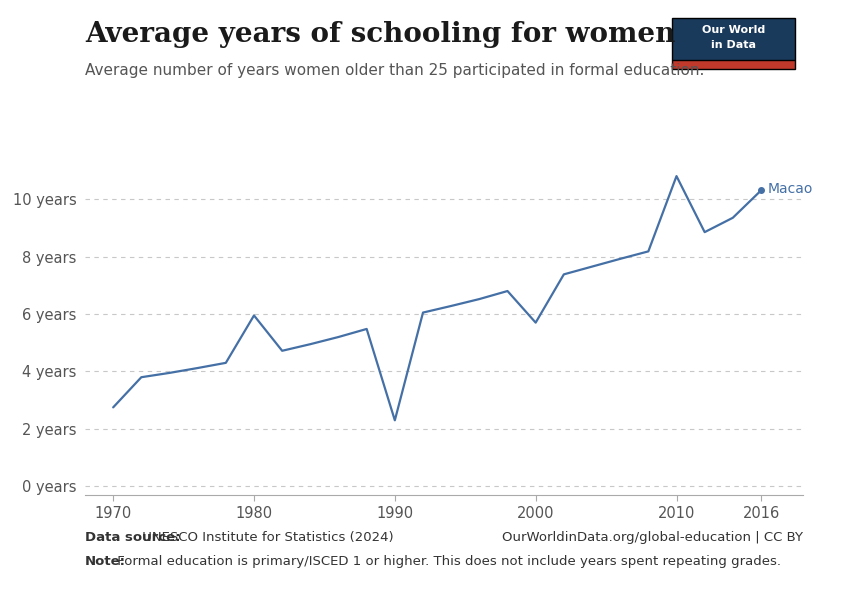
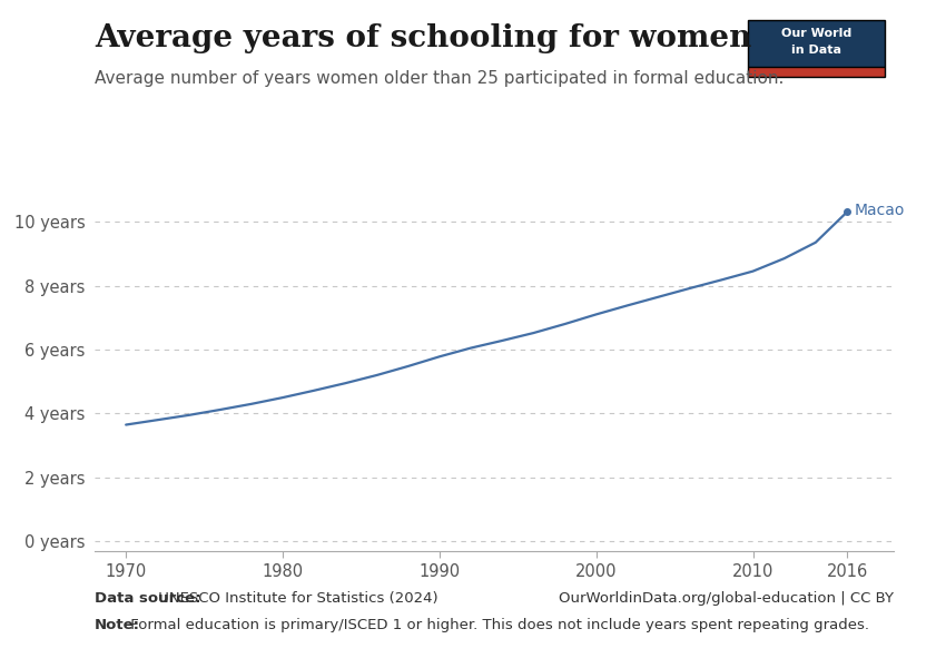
1970: 2.75 years -> 3.65 years
1980: 5.95 years -> 4.50 years
1990: 2.30 years -> 5.78 years
2000: 5.70 years -> 7.10 years
2010: 10.80 years -> 8.45 years
